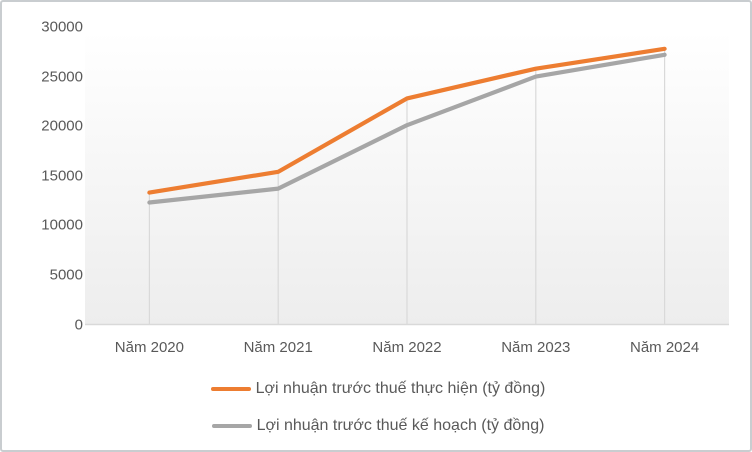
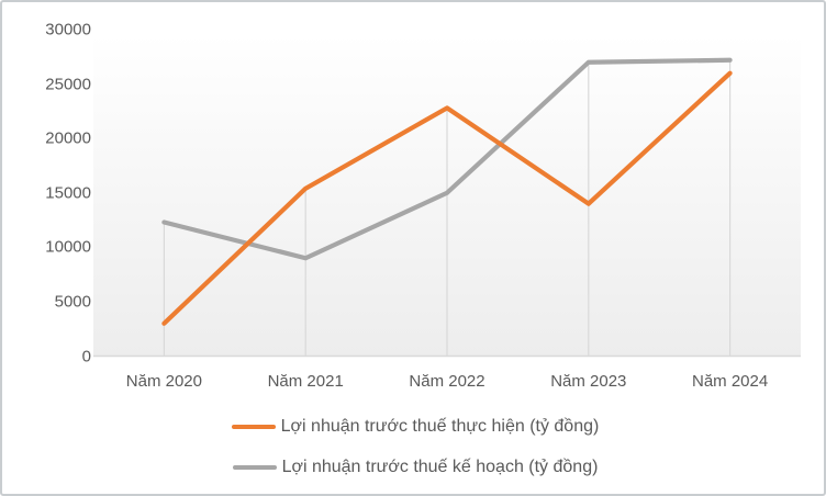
Lợi nhuận trước thuế thực hiện (tỷ đồng)/Năm 2020: 13000 -> 3000
Lợi nhuận trước thuế kế hoạch (tỷ đồng)/Năm 2021: 14000 -> 9000
Lợi nhuận trước thuế kế hoạch (tỷ đồng)/Năm 2022: 20000 -> 15000
Lợi nhuận trước thuế thực hiện (tỷ đồng)/Năm 2023: 26000 -> 14000
Lợi nhuận trước thuế kế hoạch (tỷ đồng)/Năm 2023: 25000 -> 27000
Lợi nhuận trước thuế thực hiện (tỷ đồng)/Năm 2024: 28000 -> 26000
